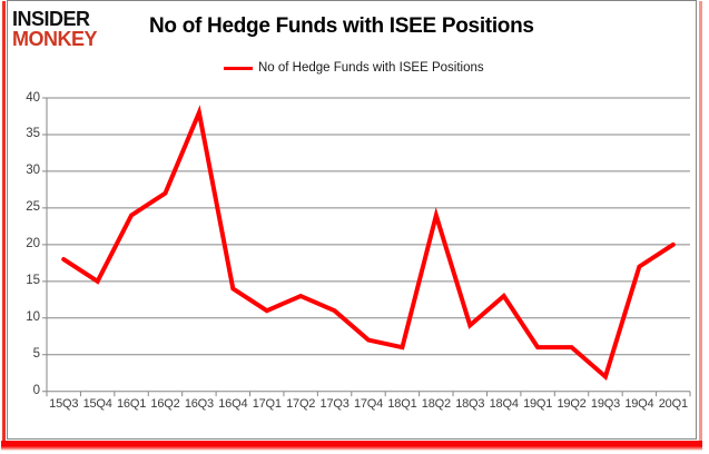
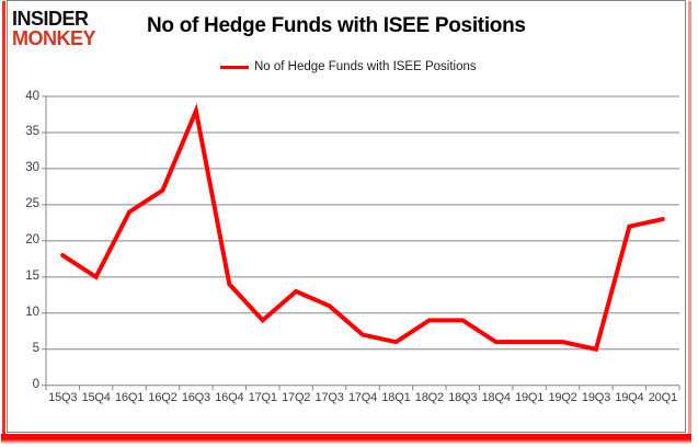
17Q1: 11 -> 9
18Q2: 24 -> 9
18Q4: 13 -> 6
19Q3: 2 -> 5
19Q4: 17 -> 22
20Q1: 20 -> 23
